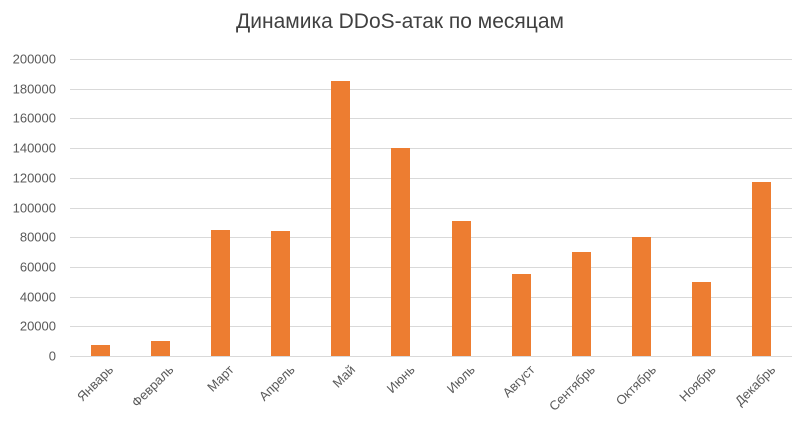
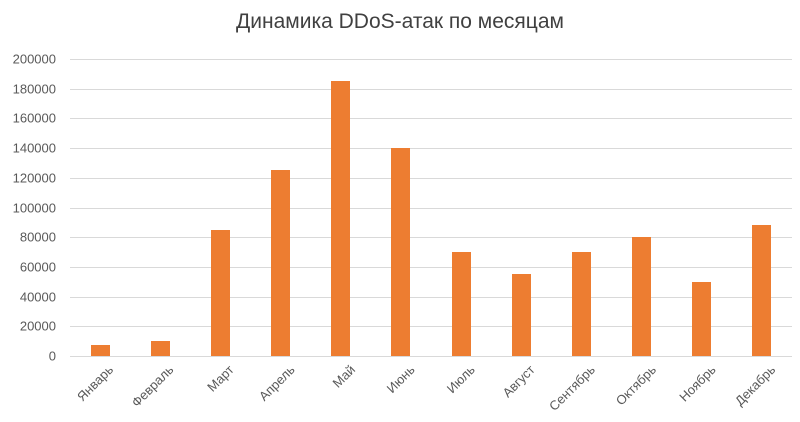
Апрель: 84000 -> 125000
Июль: 91000 -> 70000
Декабрь: 117000 -> 88000
